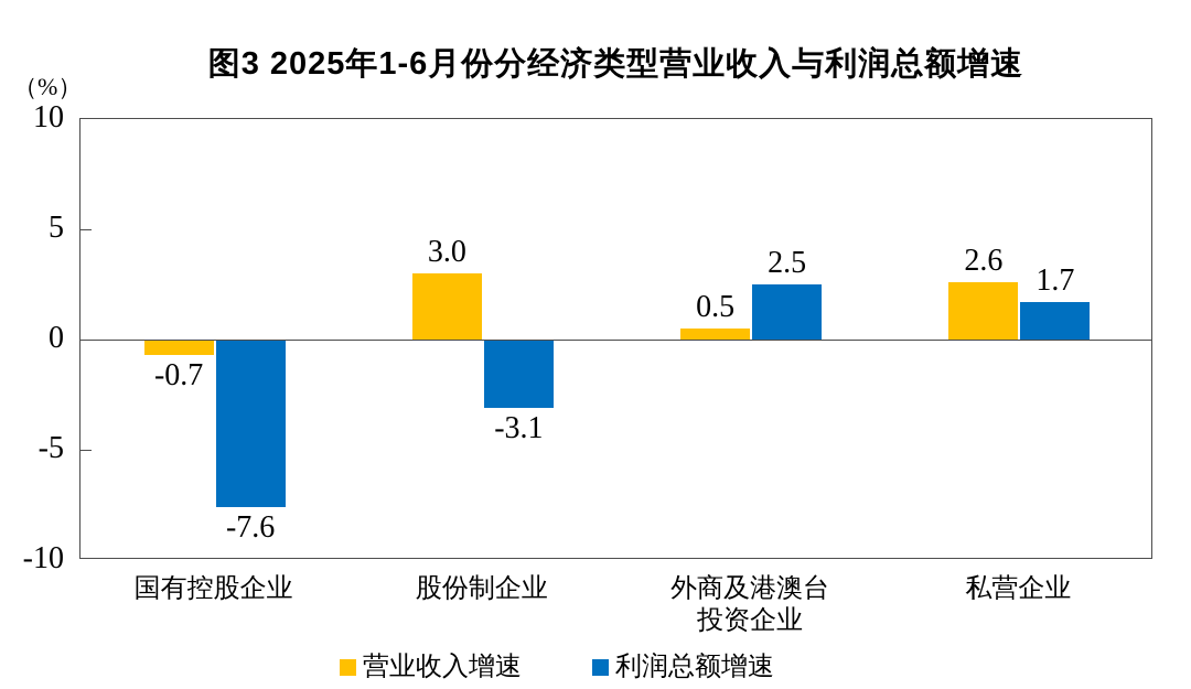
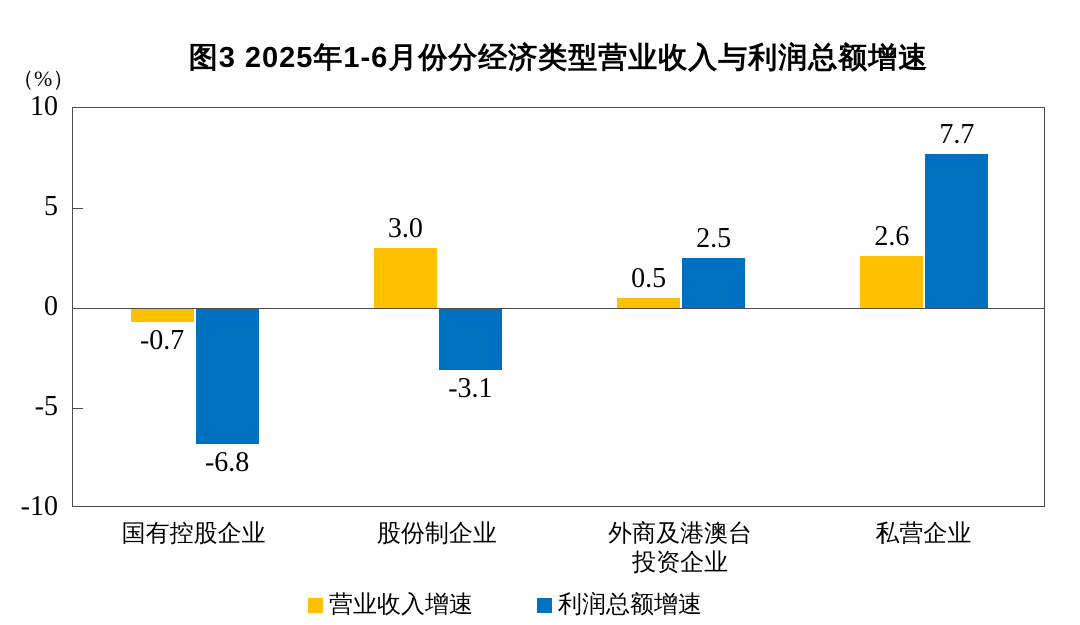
利润总额增速/国有控股企业: -7.6 -> -6.8
利润总额增速/私营企业: 1.7 -> 7.7
